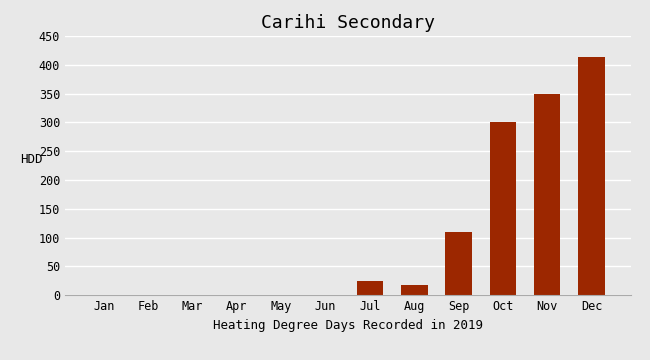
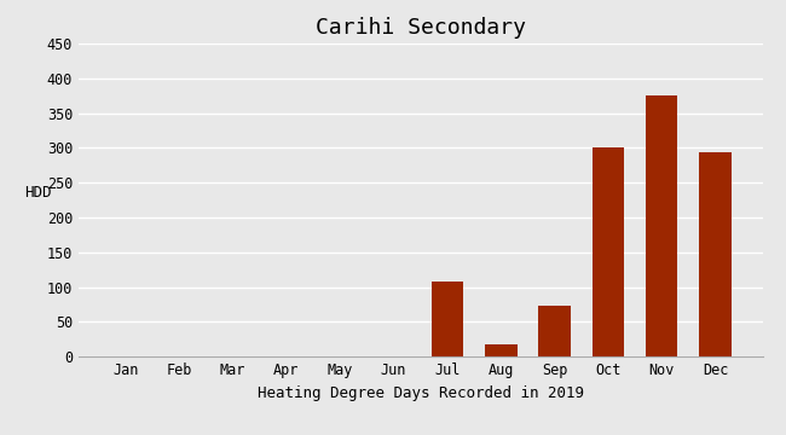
Jul: 25 -> 108
Sep: 110 -> 74
Nov: 350 -> 376
Dec: 413 -> 294
